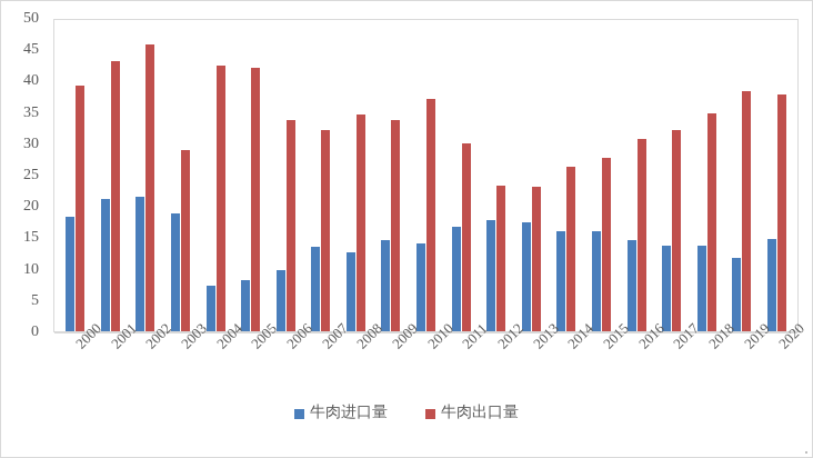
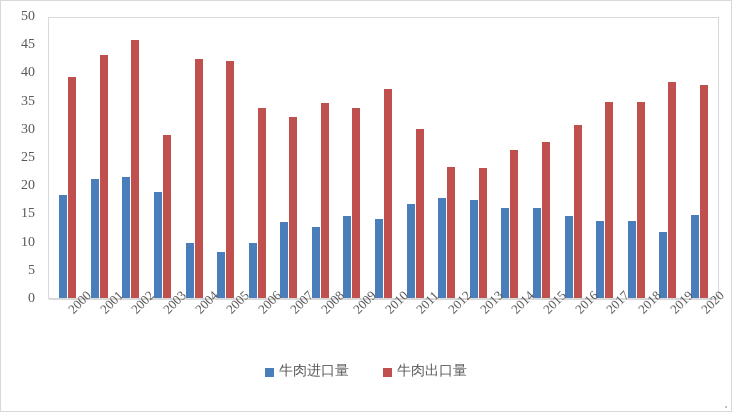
牛肉进口量/2004: 8 -> 10
牛肉出口量/2017: 32 -> 35
